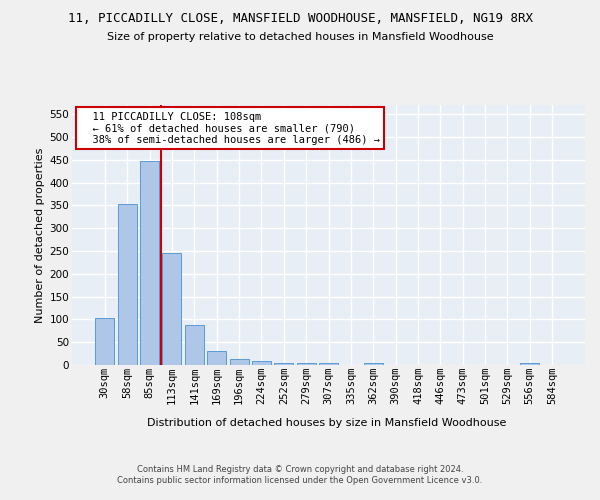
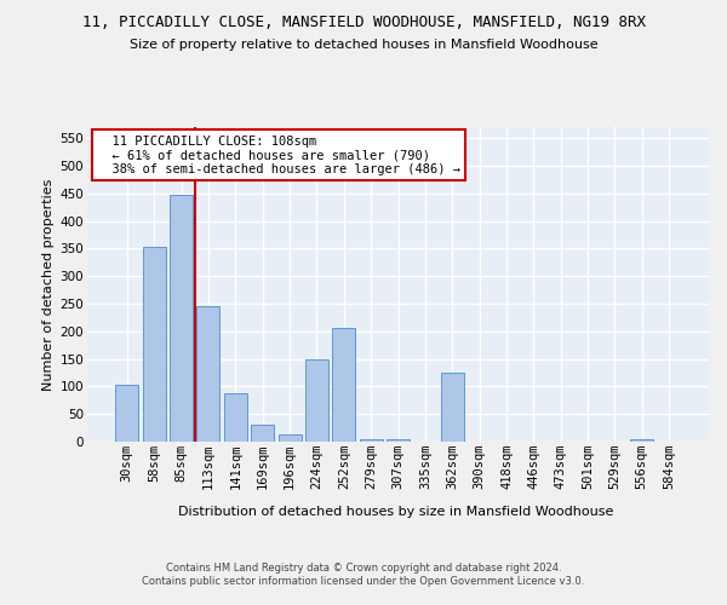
224sqm: 9 -> 150
252sqm: 5 -> 205
362sqm: 5 -> 125
